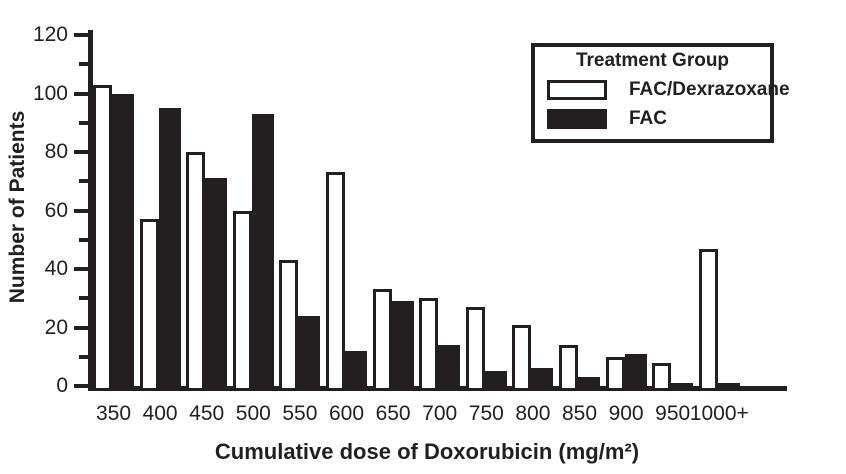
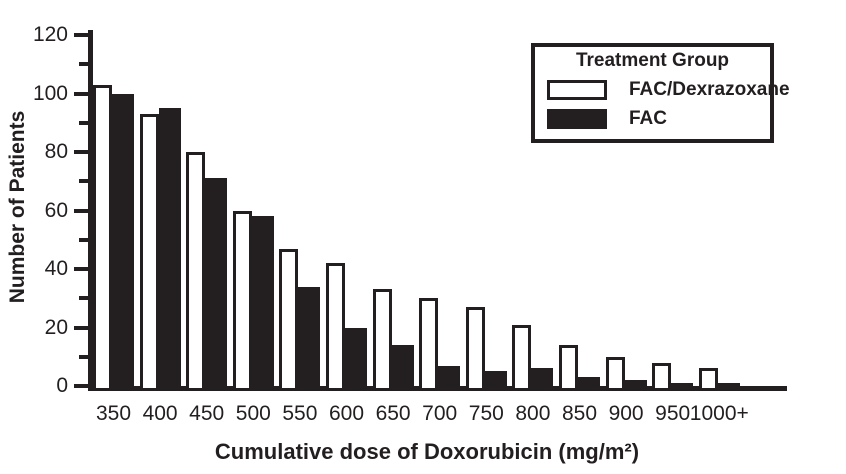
FAC/Dexrazoxane/400: 57 -> 93
FAC/500: 93 -> 58
FAC/Dexrazoxane/550: 43 -> 47
FAC/550: 24 -> 34
FAC/Dexrazoxane/600: 73 -> 42
FAC/600: 12 -> 20
FAC/650: 29 -> 14
FAC/700: 14 -> 7
FAC/900: 11 -> 2
FAC/Dexrazoxane/1000+: 47 -> 6
